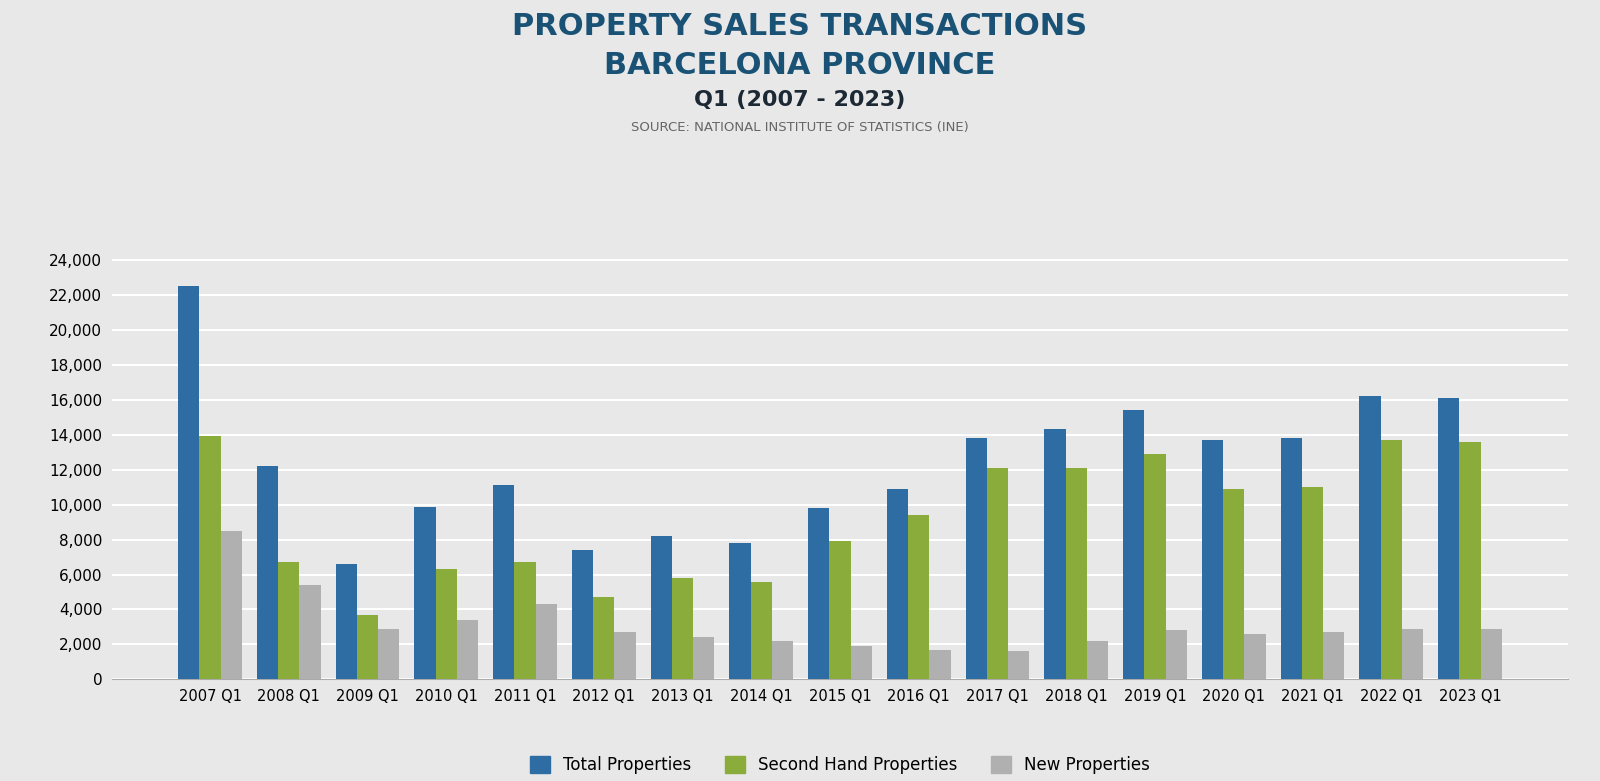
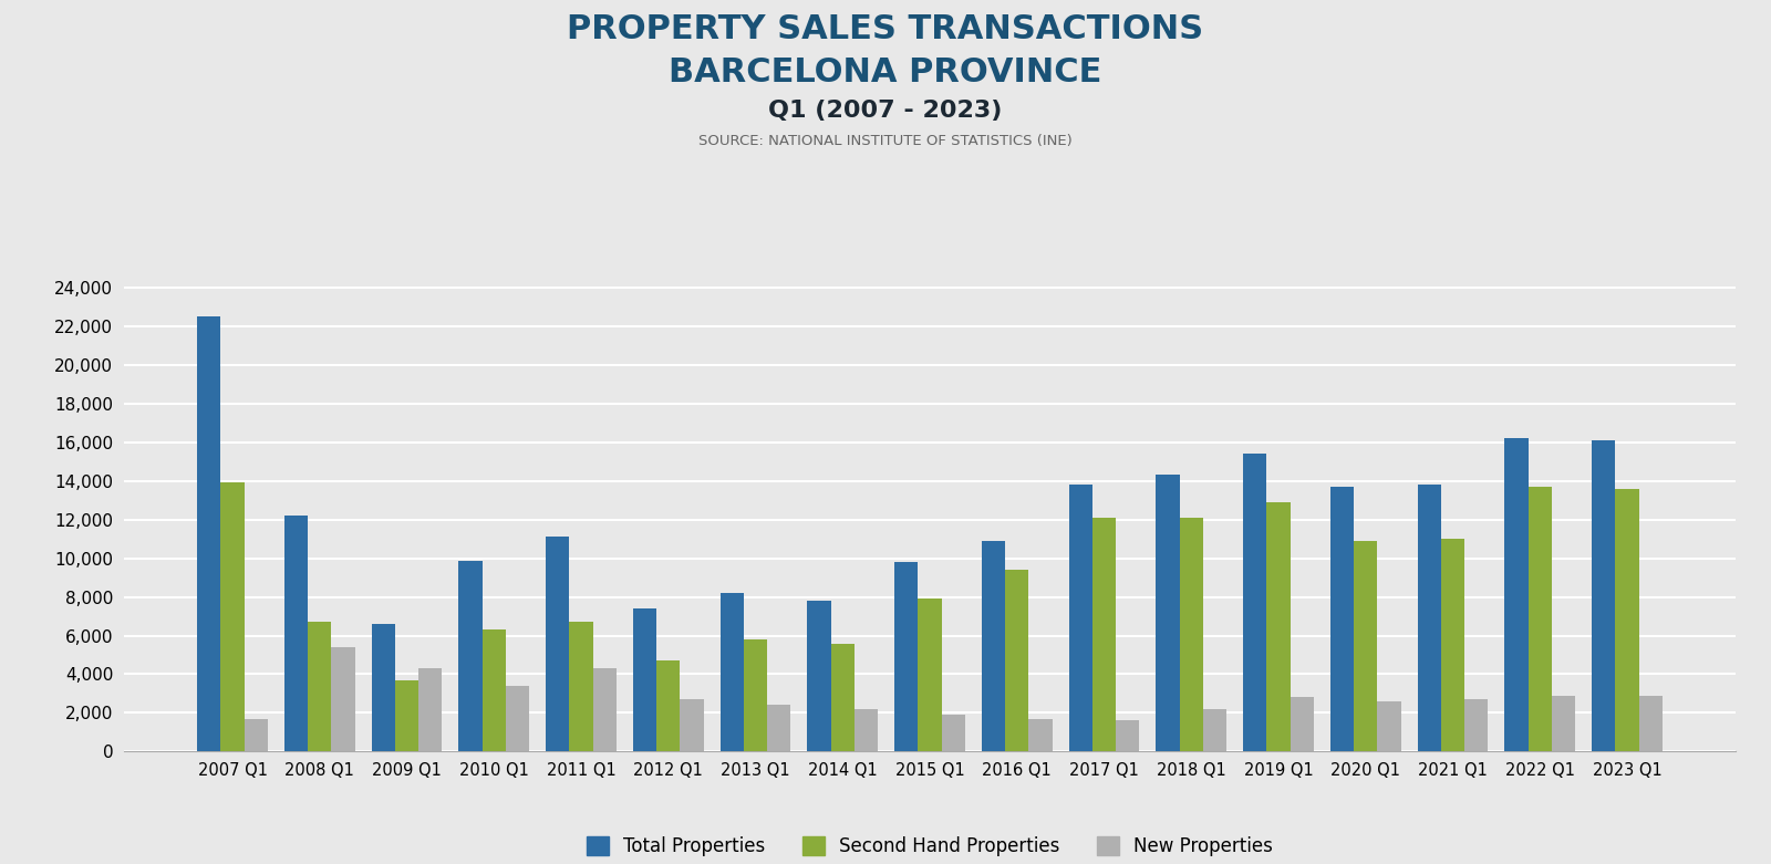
New Properties/2007 Q1: 8,500 -> 1,700
New Properties/2009 Q1: 2,900 -> 4,300
